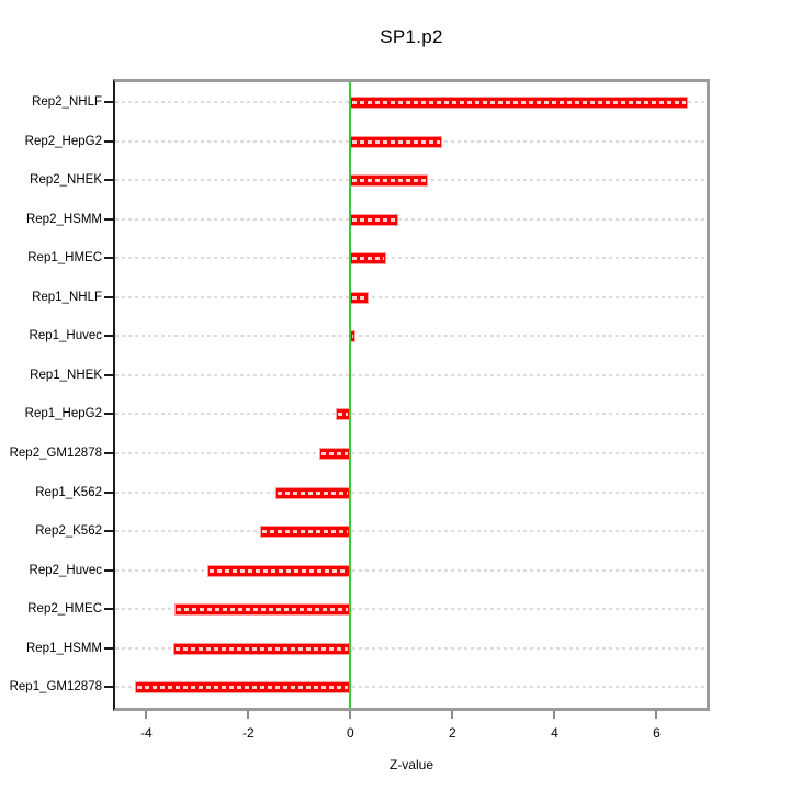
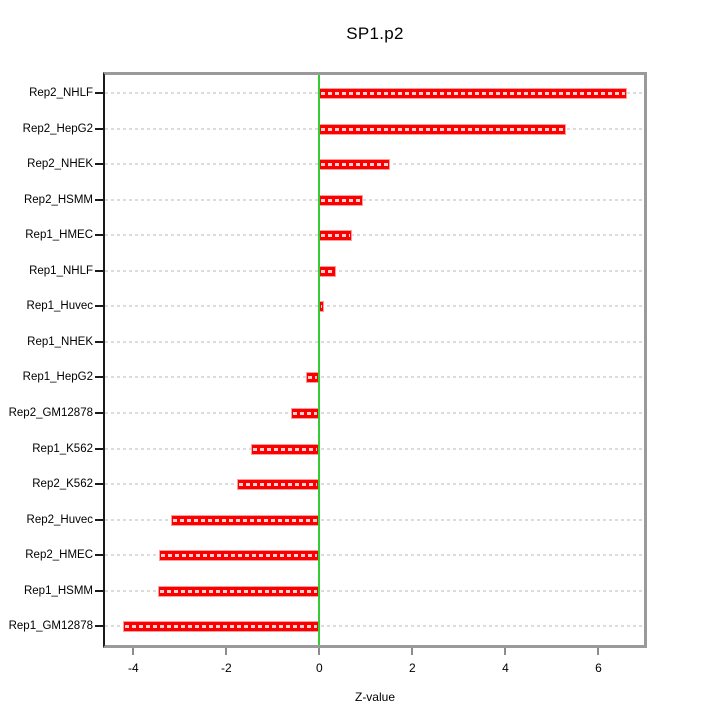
Rep2_HepG2: 1.8 -> 5.3
Rep2_Huvec: -2.8 -> -3.2
